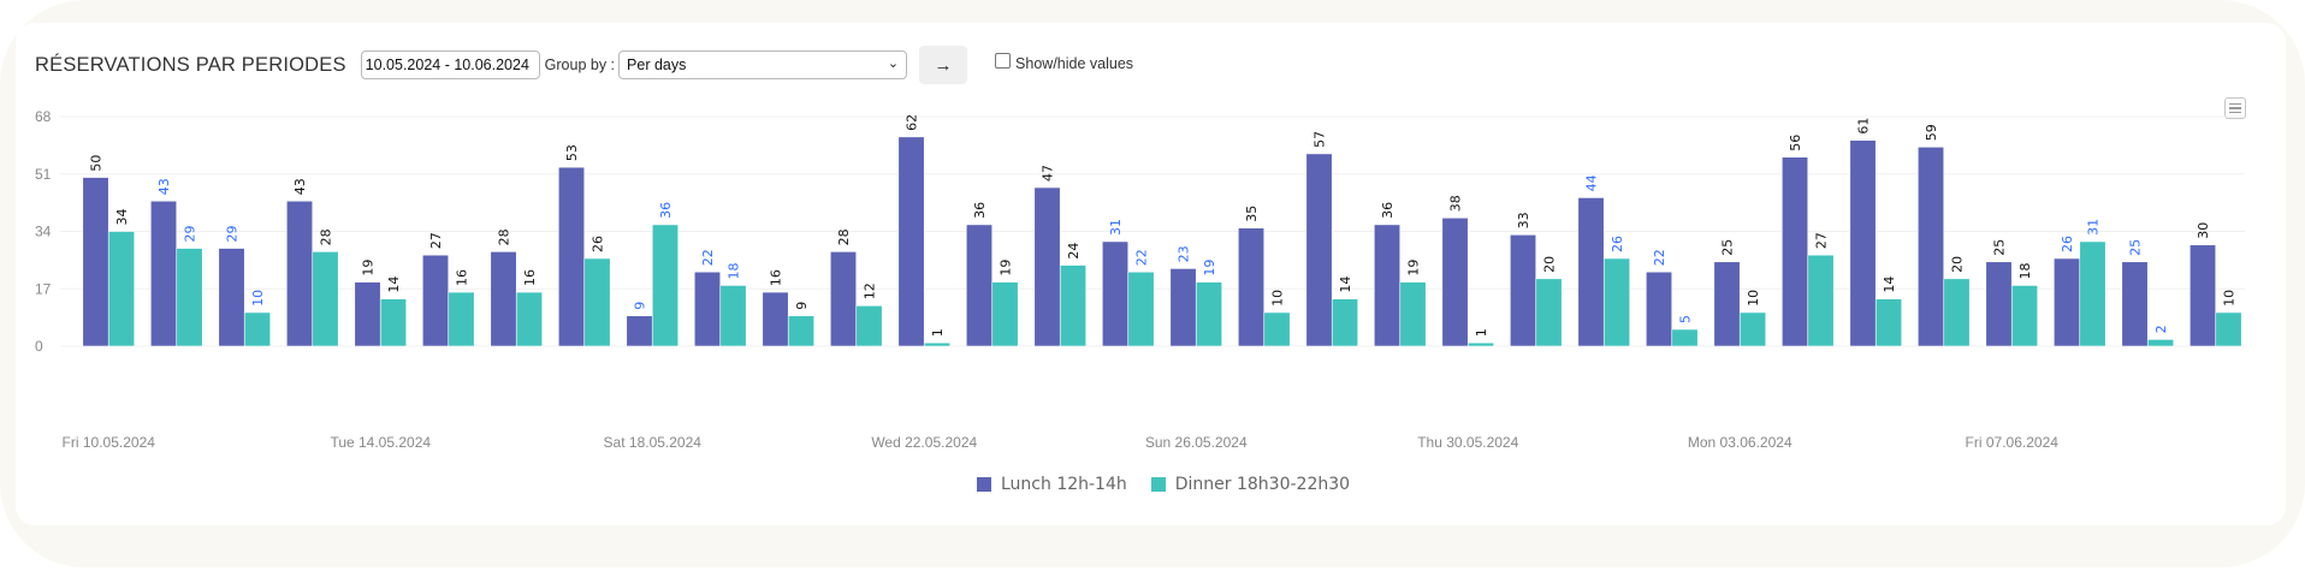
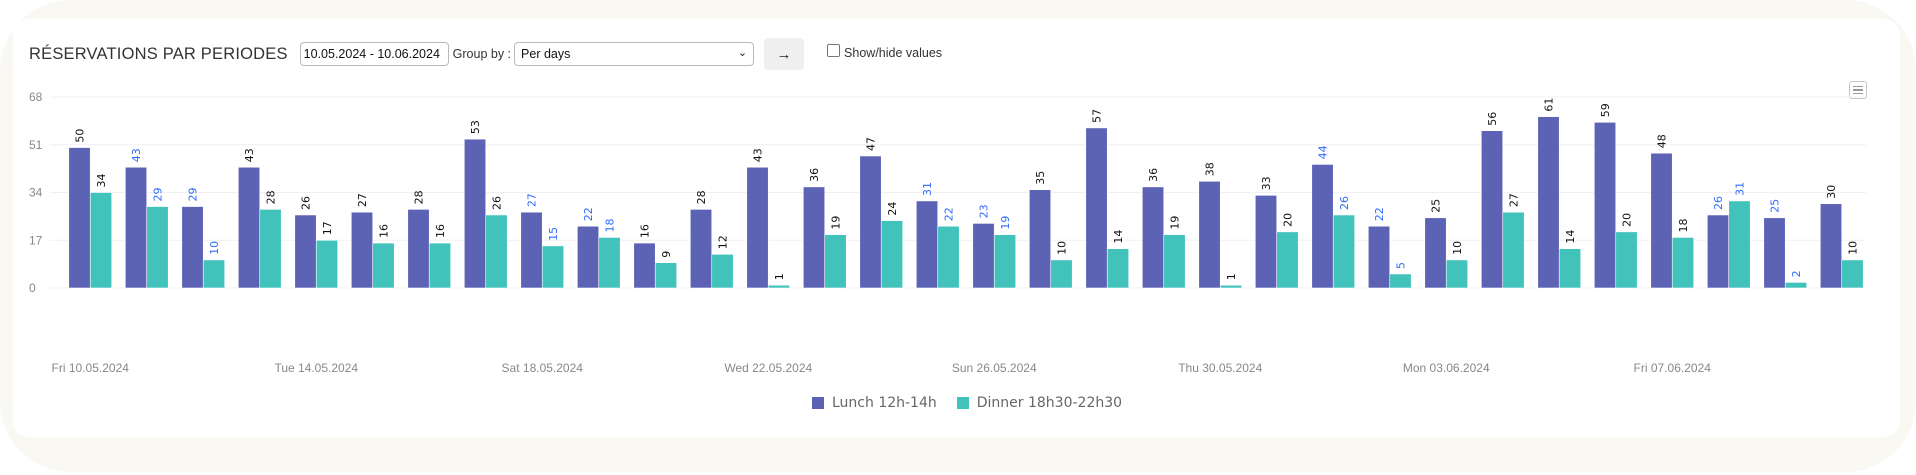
Lunch 12h-14h/Tue 14.05.2024: 19 -> 26
Dinner 18h30-22h30/Tue 14.05.2024: 14 -> 17
Lunch 12h-14h/Sat 18.05.2024: 9 -> 27
Dinner 18h30-22h30/Sat 18.05.2024: 36 -> 15
Lunch 12h-14h/Wed 22.05.2024: 62 -> 43
Lunch 12h-14h/Fri 07.06.2024: 25 -> 48
